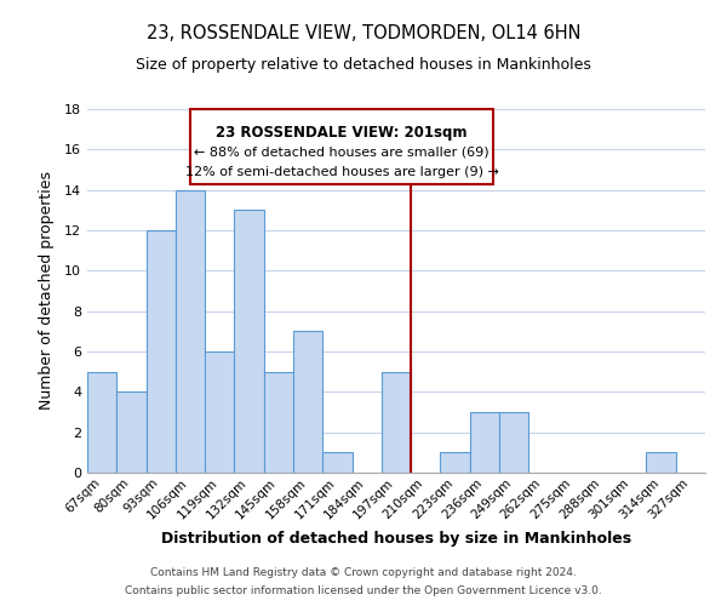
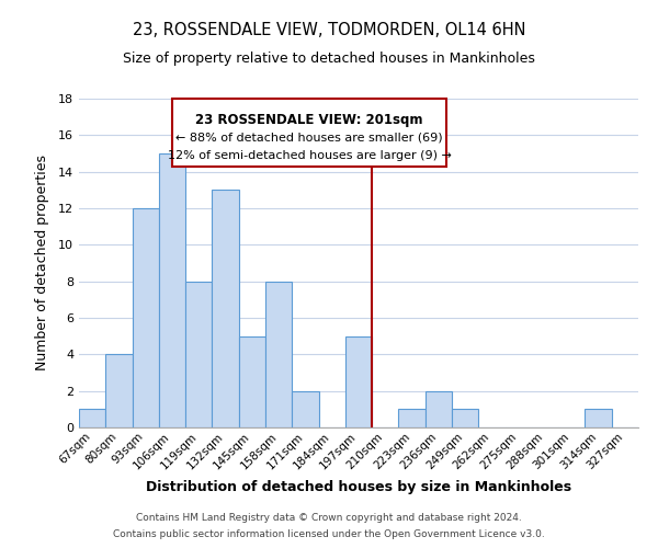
67sqm: 5 -> 1
106sqm: 14 -> 15
119sqm: 6 -> 8
158sqm: 7 -> 8
171sqm: 1 -> 2
236sqm: 3 -> 2
249sqm: 3 -> 1
